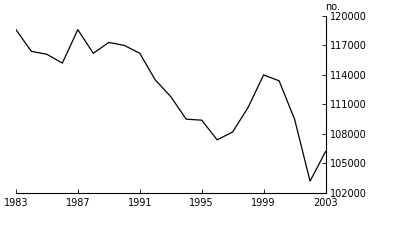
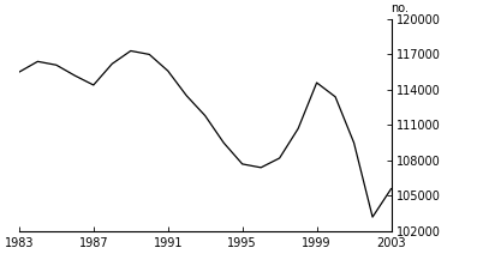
1983: 118600 -> 115500
1987: 118600 -> 114400
1991: 116200 -> 115600
1995: 109400 -> 107700
1999: 114000 -> 114600
2003: 106200 -> 105600
